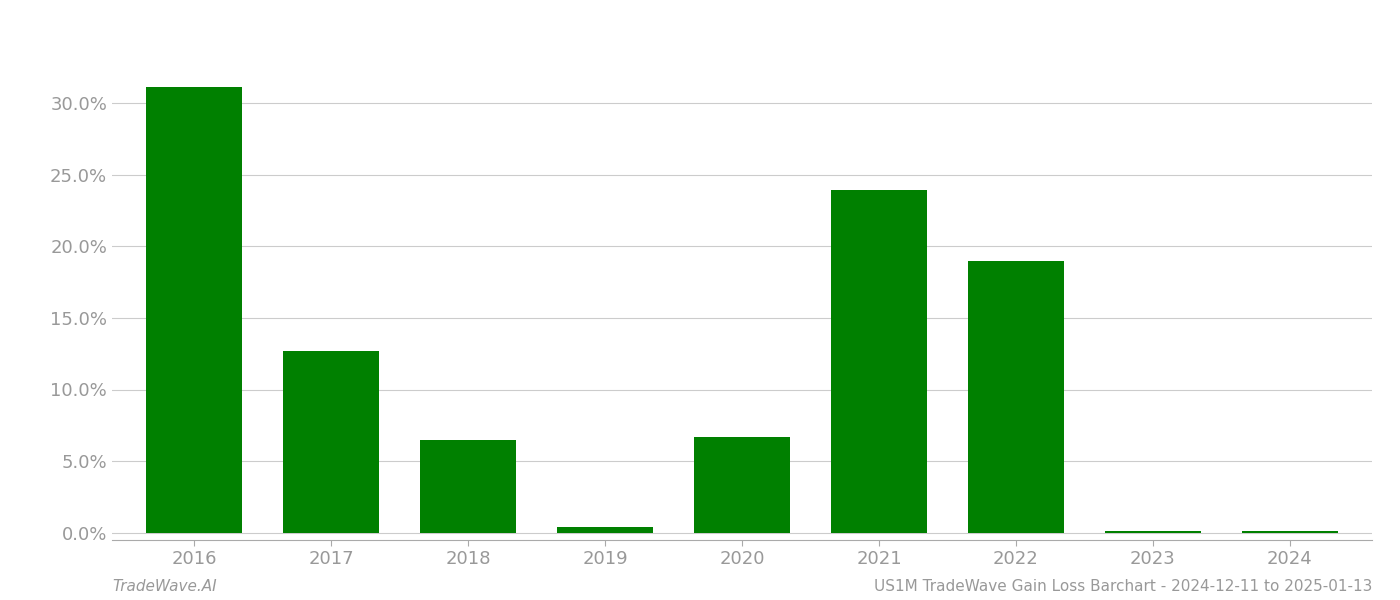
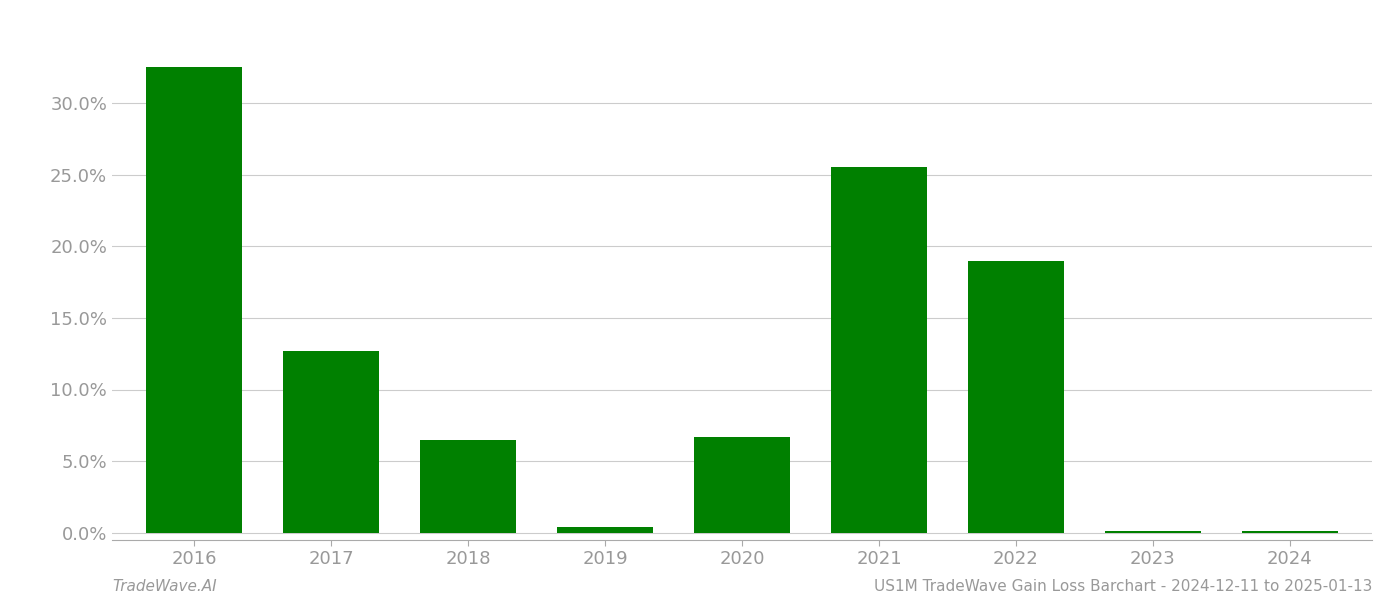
2016: 31.1% -> 32.5%
2021: 23.9% -> 25.5%
